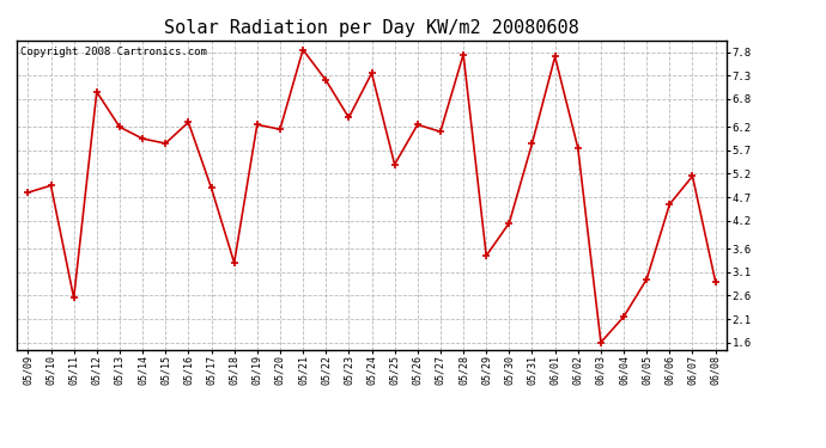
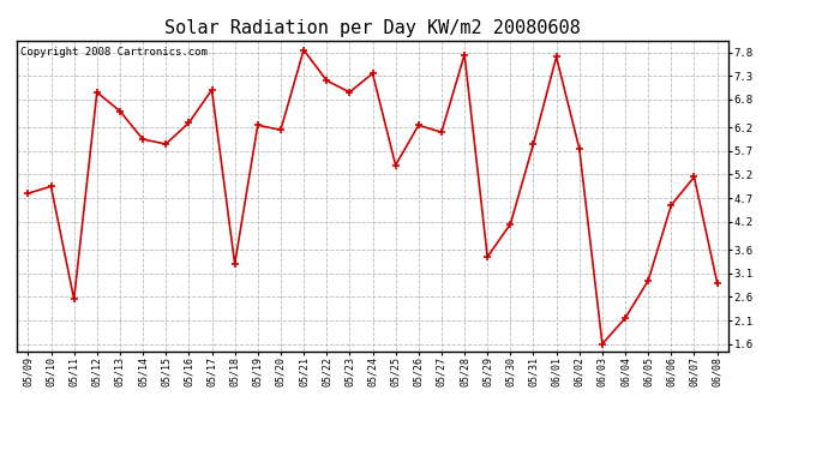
05/13: 6.20 -> 6.55
05/17: 4.90 -> 7.00
05/23: 6.40 -> 6.95
